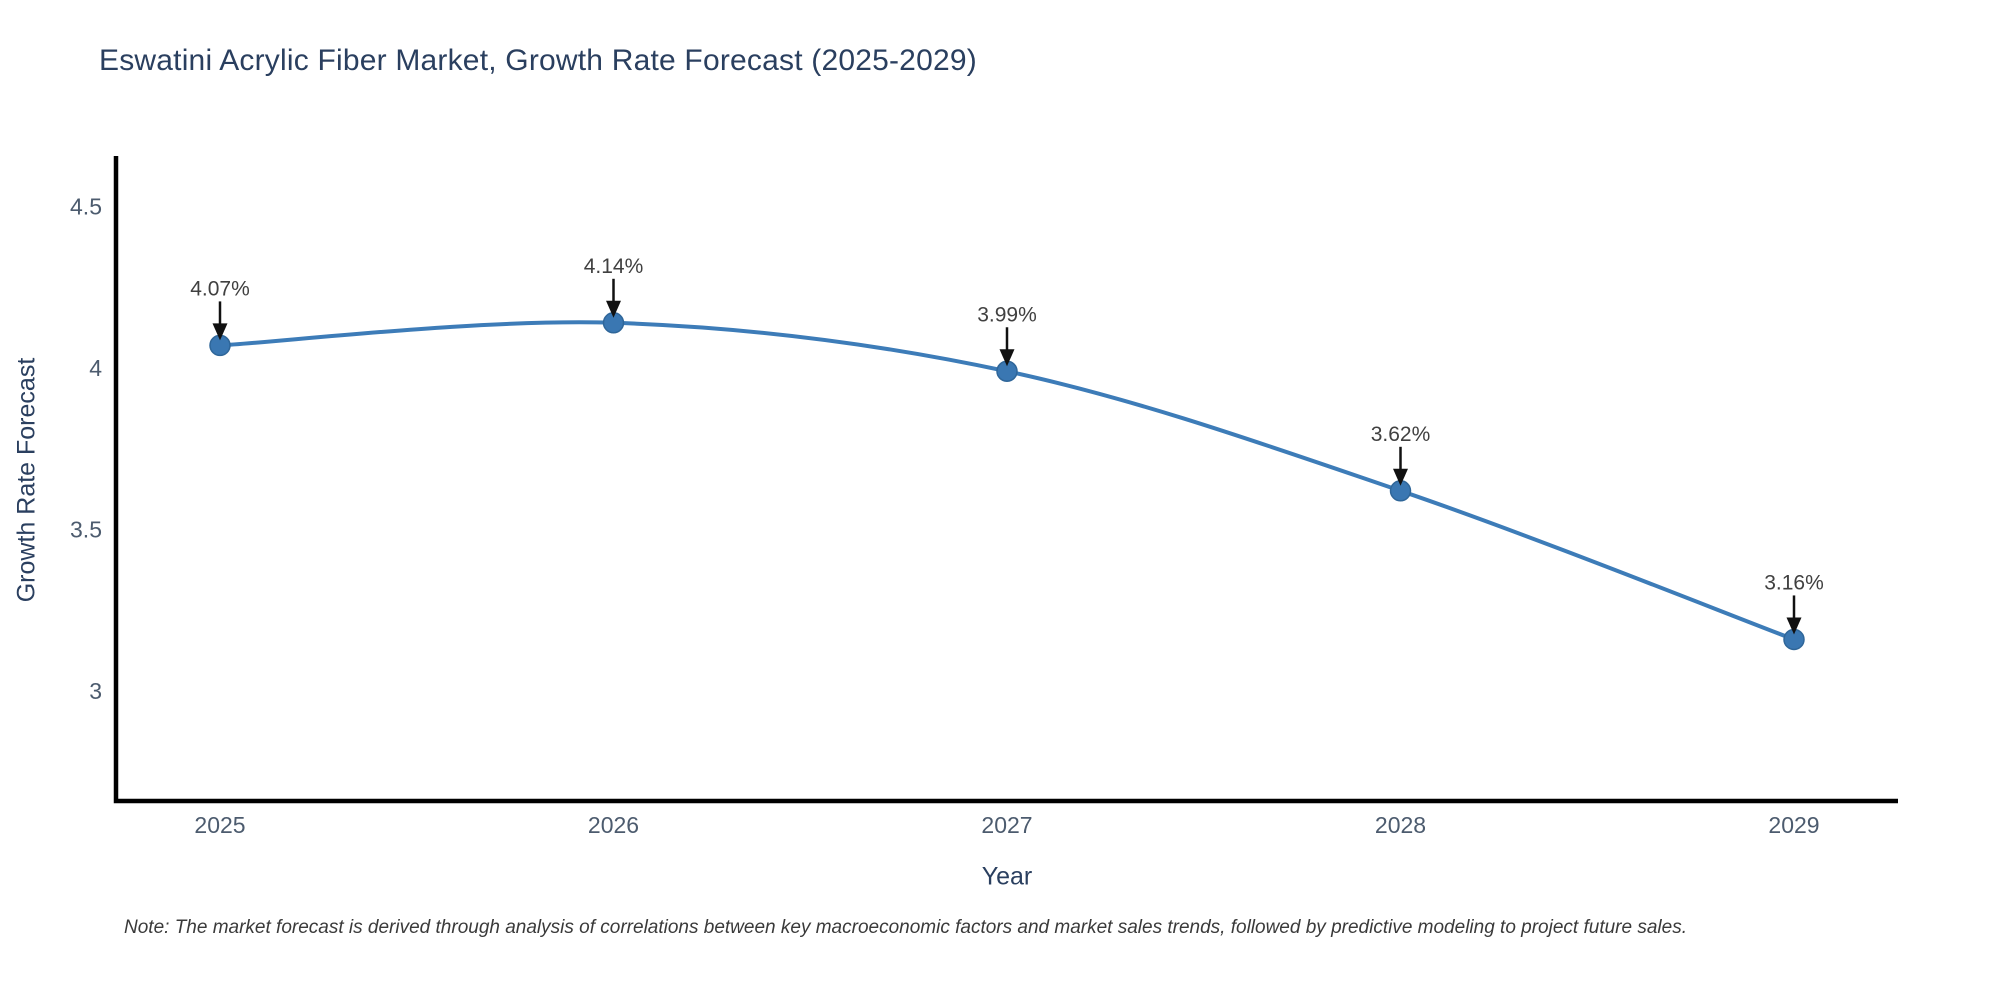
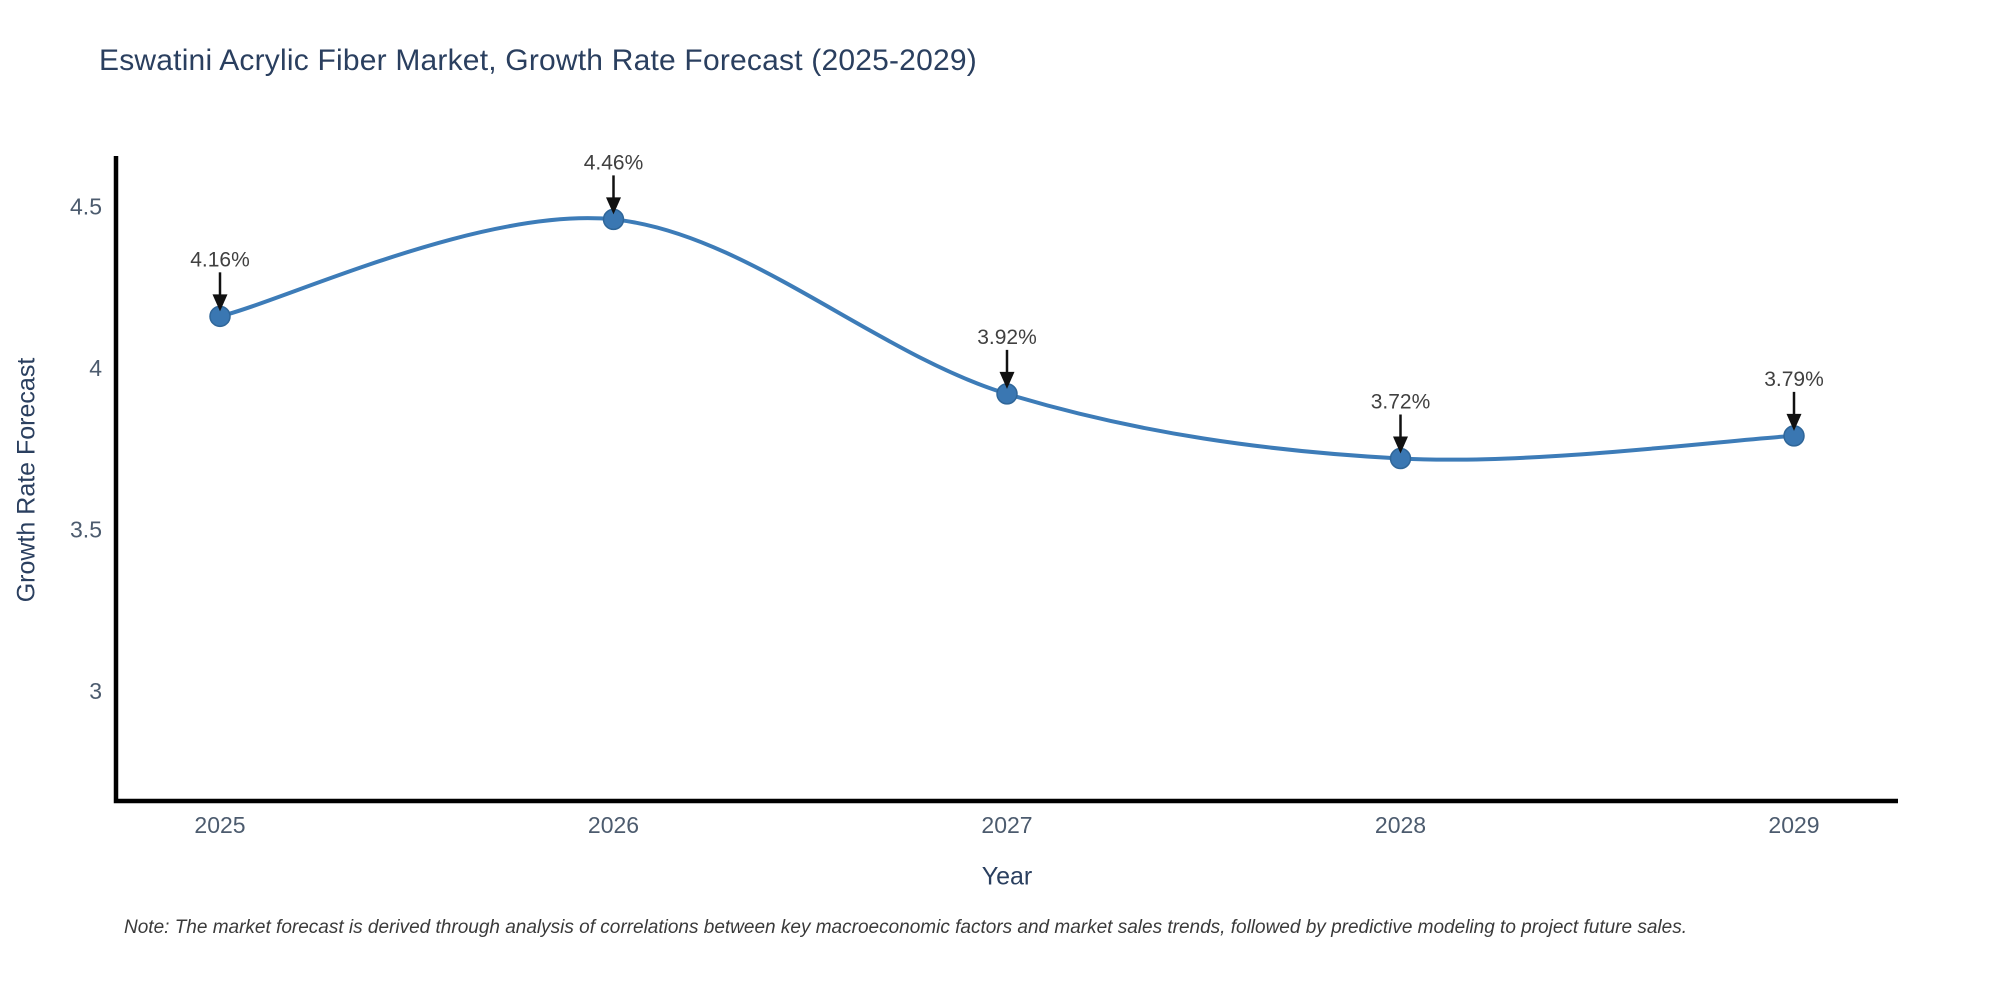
2025: 4.07% -> 4.16%
2026: 4.14% -> 4.46%
2027: 3.99% -> 3.92%
2028: 3.62% -> 3.72%
2029: 3.16% -> 3.79%
